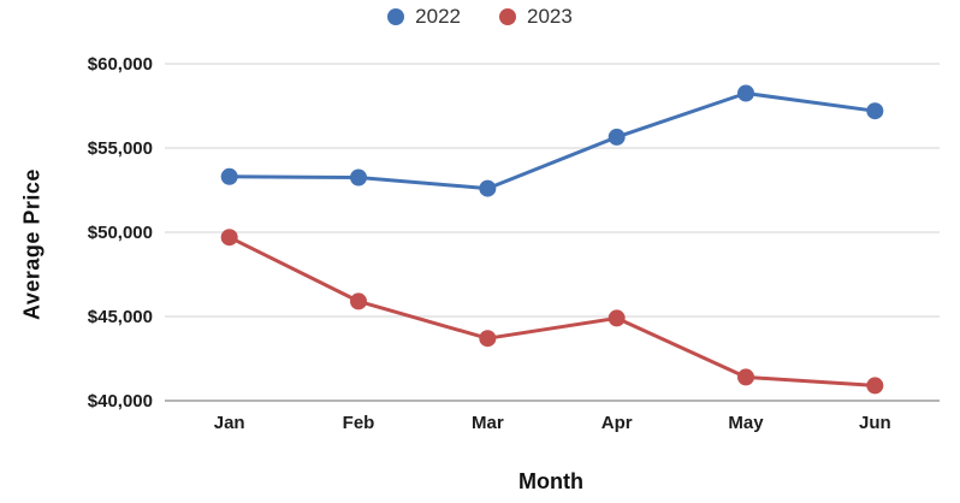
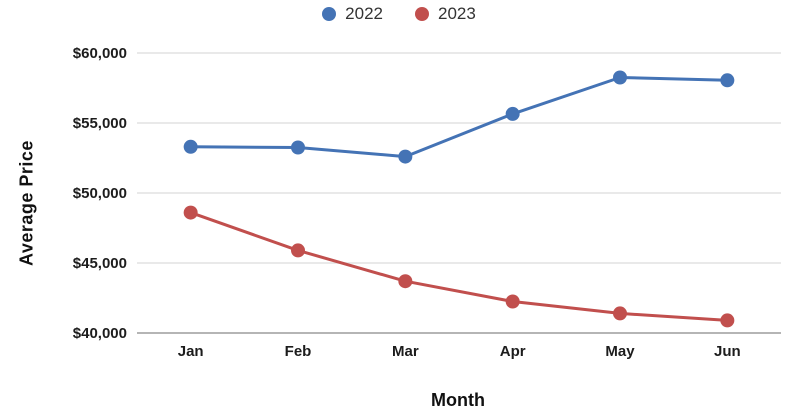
2023/Jan: $49700 -> $48600
2023/Apr: $44900 -> $42200
2022/Jun: $57200 -> $58000
